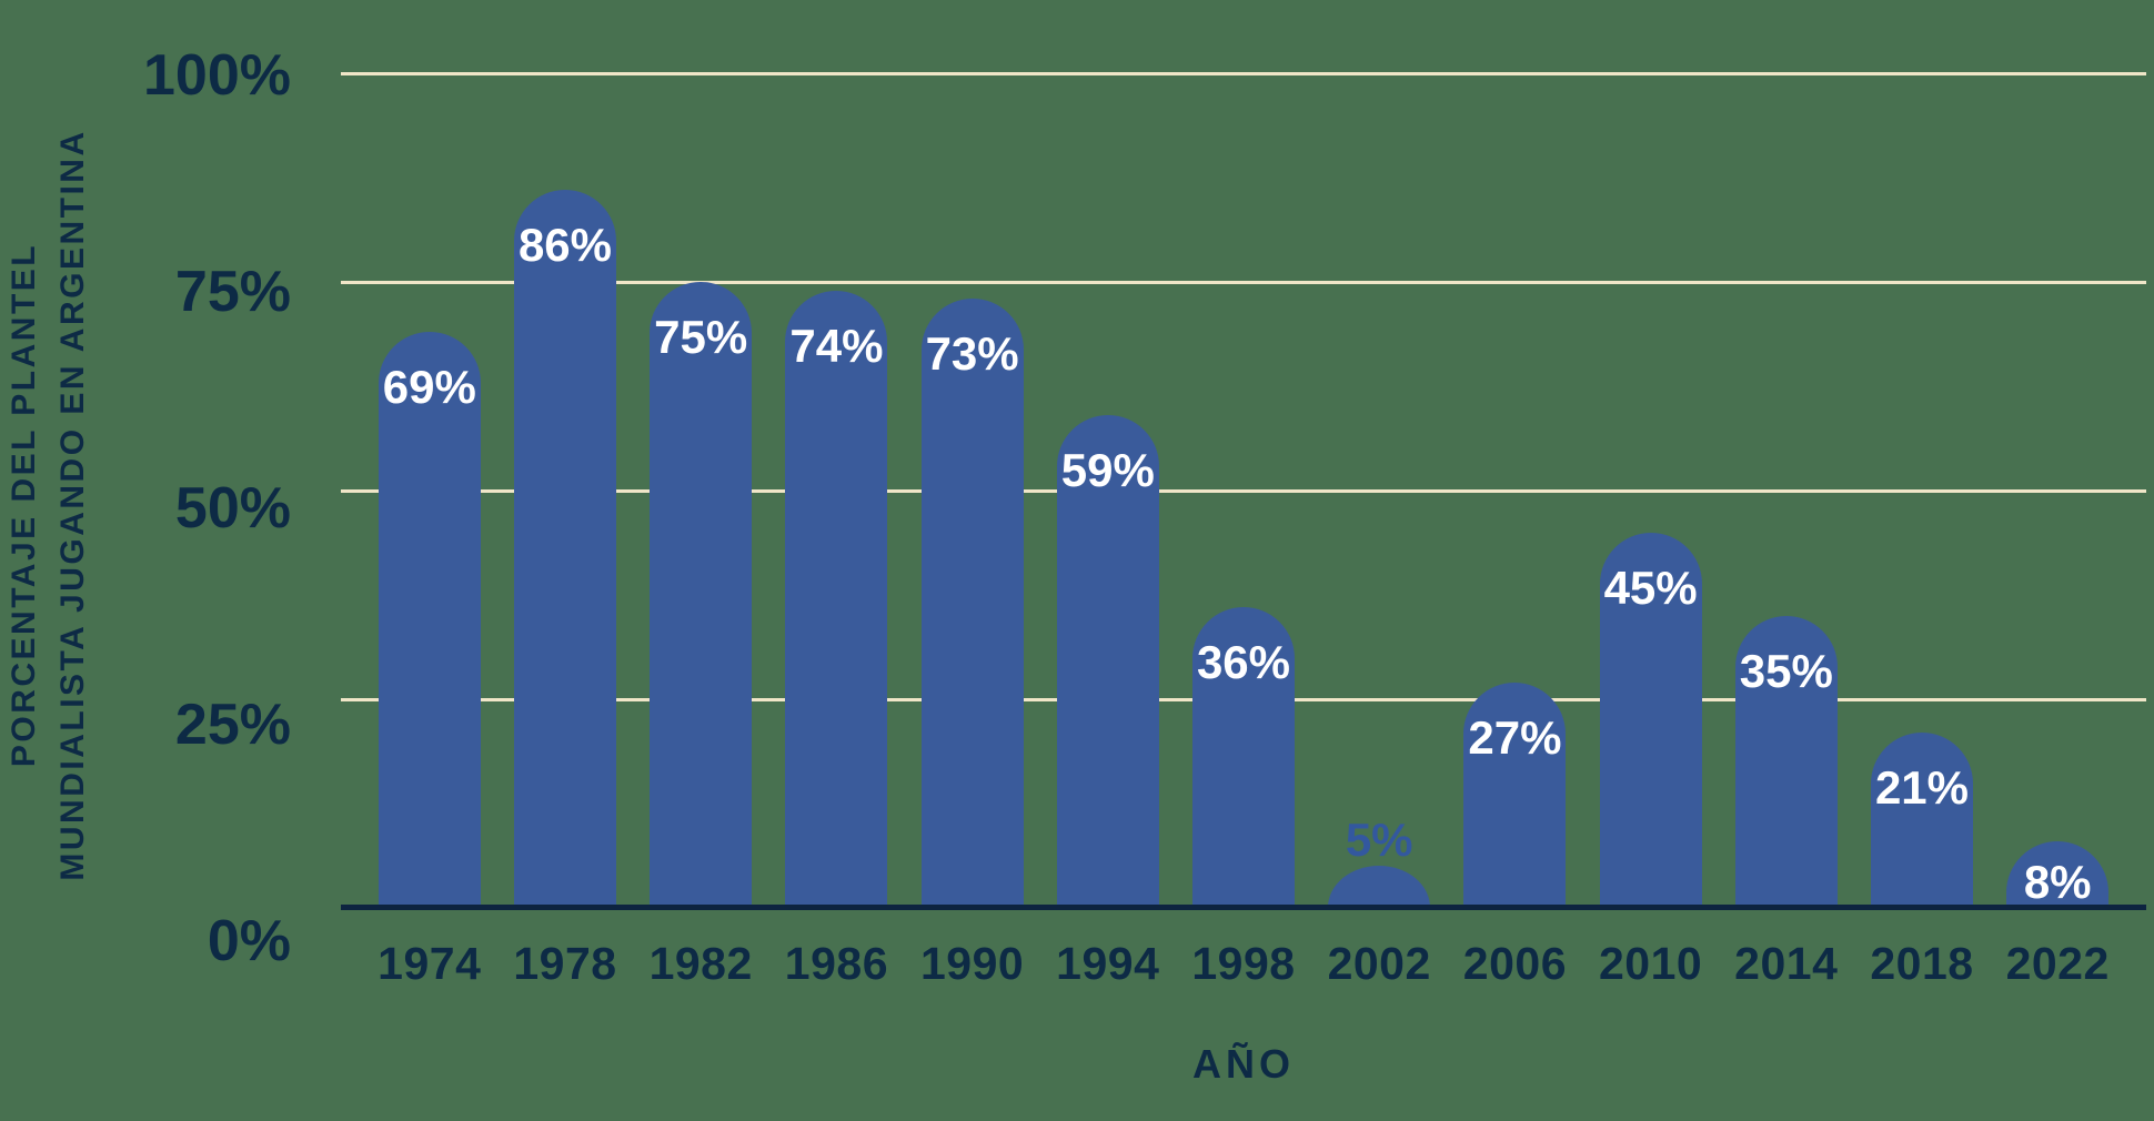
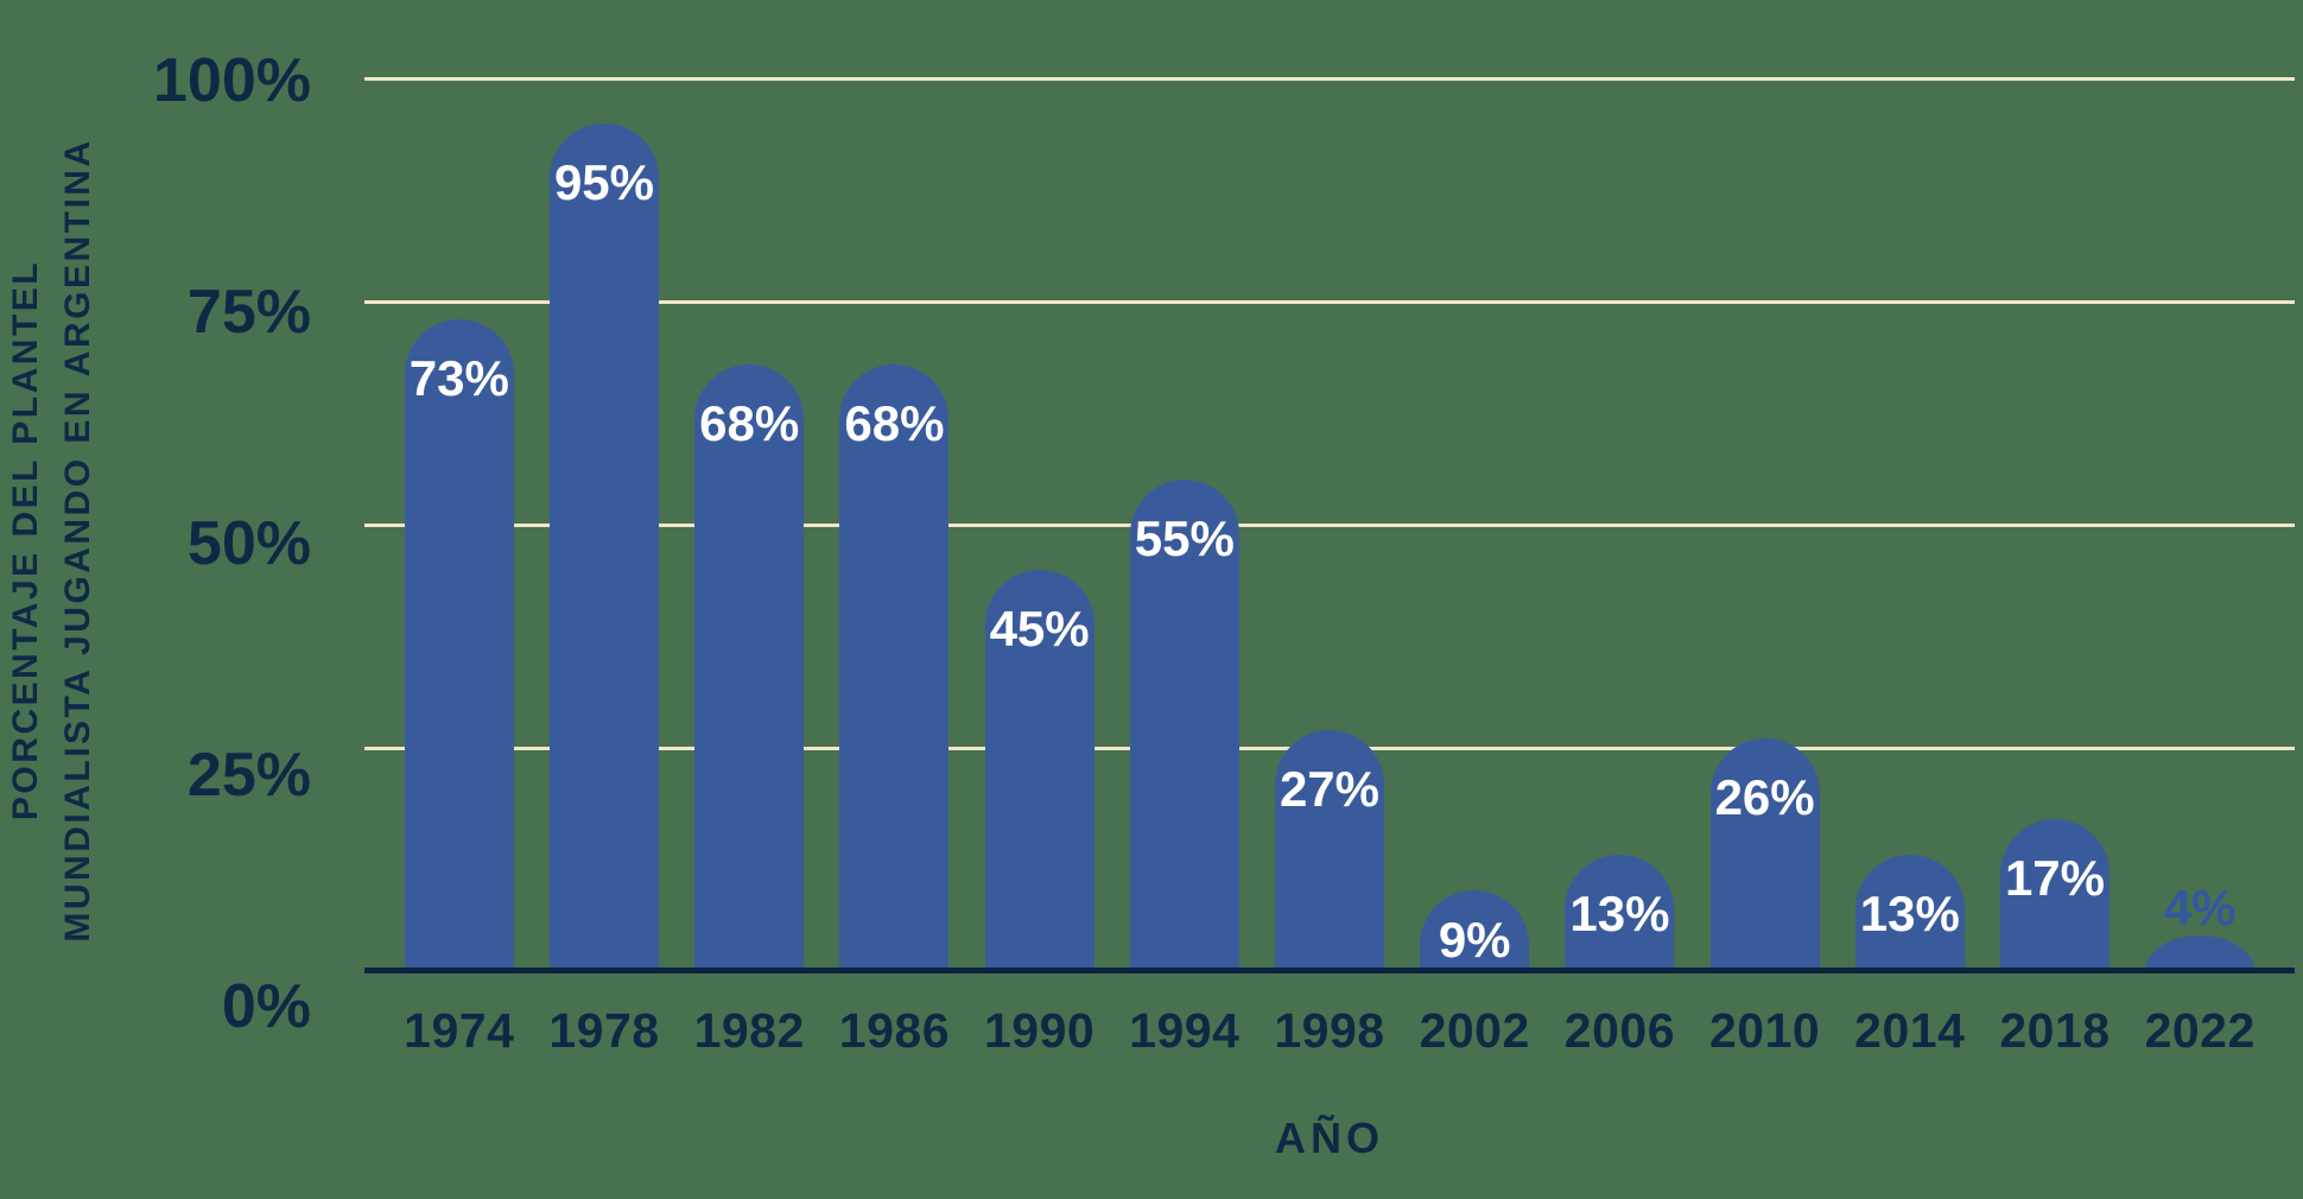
1974: 69% -> 73%
1978: 86% -> 95%
1982: 75% -> 68%
1986: 74% -> 68%
1990: 73% -> 45%
1994: 59% -> 55%
1998: 36% -> 27%
2002: 5% -> 9%
2006: 27% -> 13%
2010: 45% -> 26%
2014: 35% -> 13%
2018: 21% -> 17%
2022: 8% -> 4%
